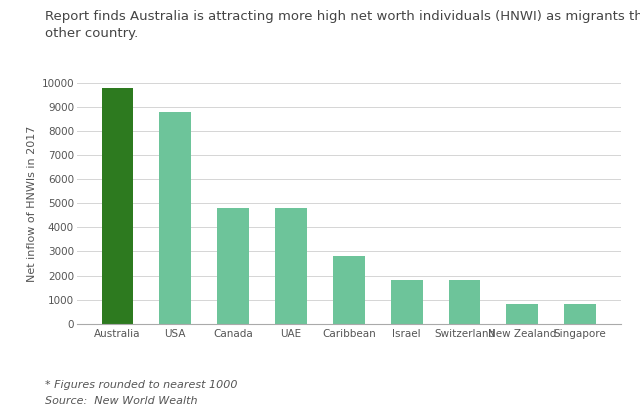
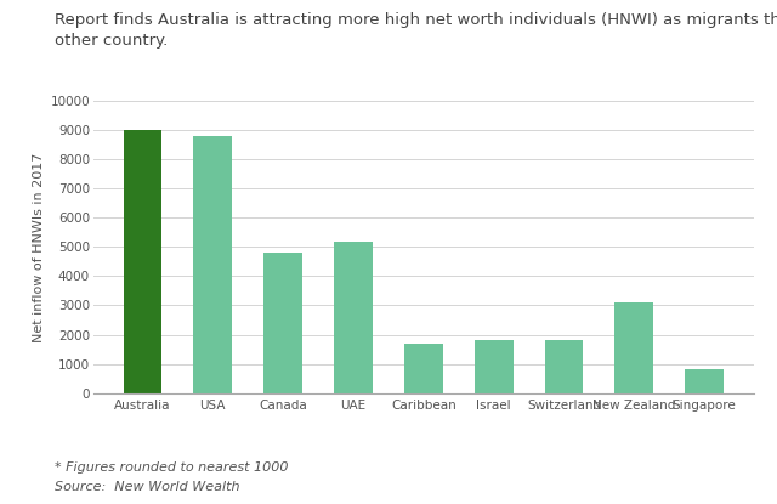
Australia: 9800 -> 9000
UAE: 4800 -> 5200
Caribbean: 2800 -> 1700
New Zealand: 800 -> 3100
